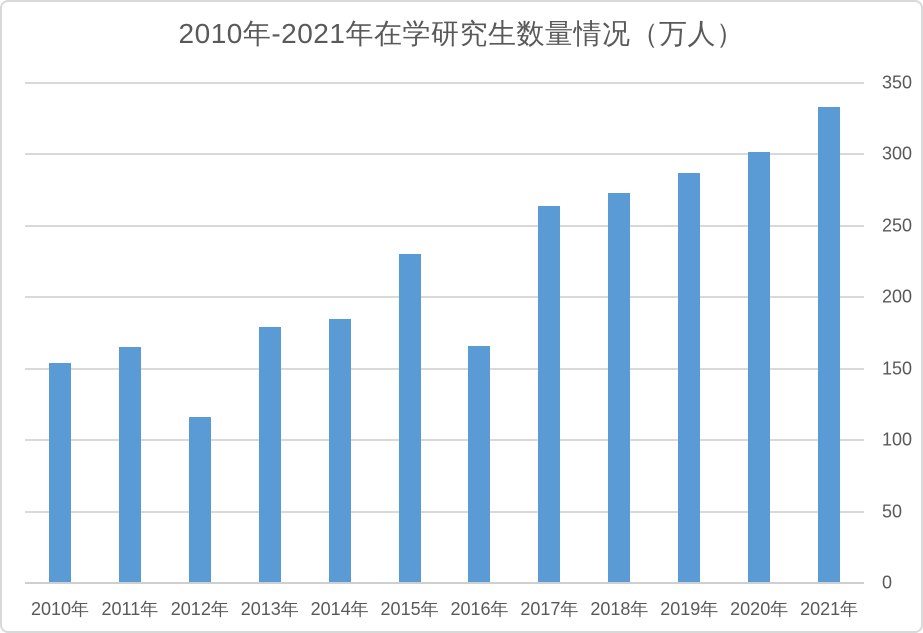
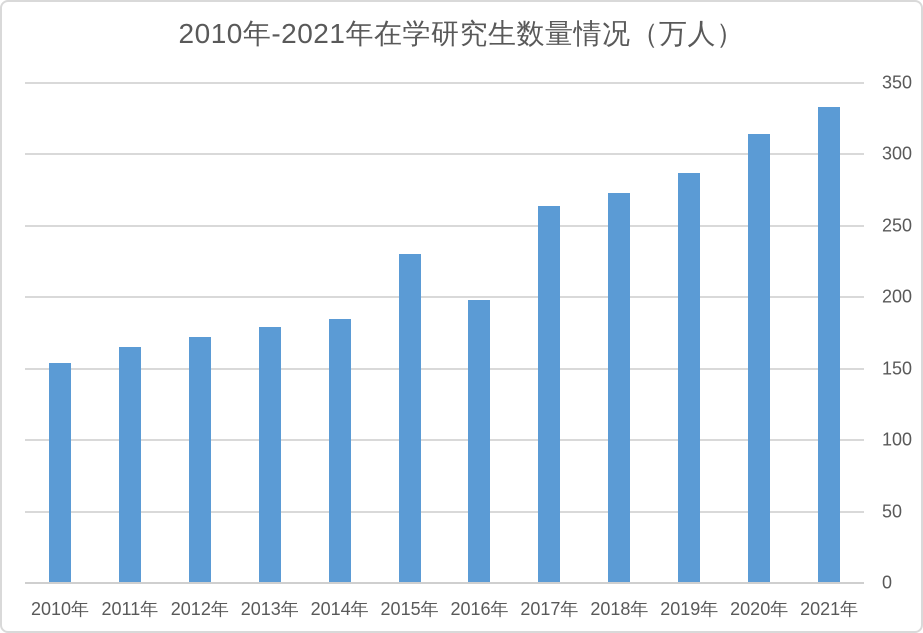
2012年: 116 -> 172
2016年: 166 -> 198
2020年: 302 -> 314
